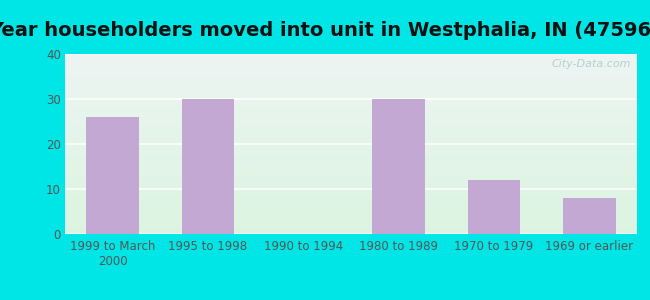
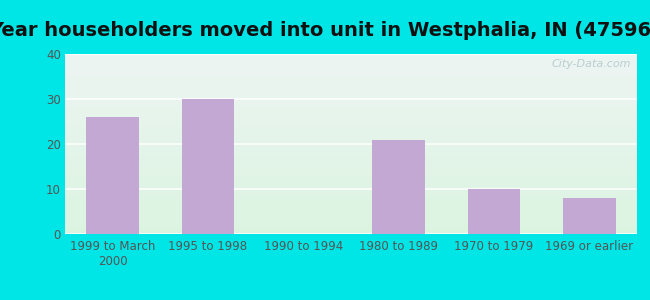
1980 to 1989: 30 -> 21
1970 to 1979: 12 -> 10
